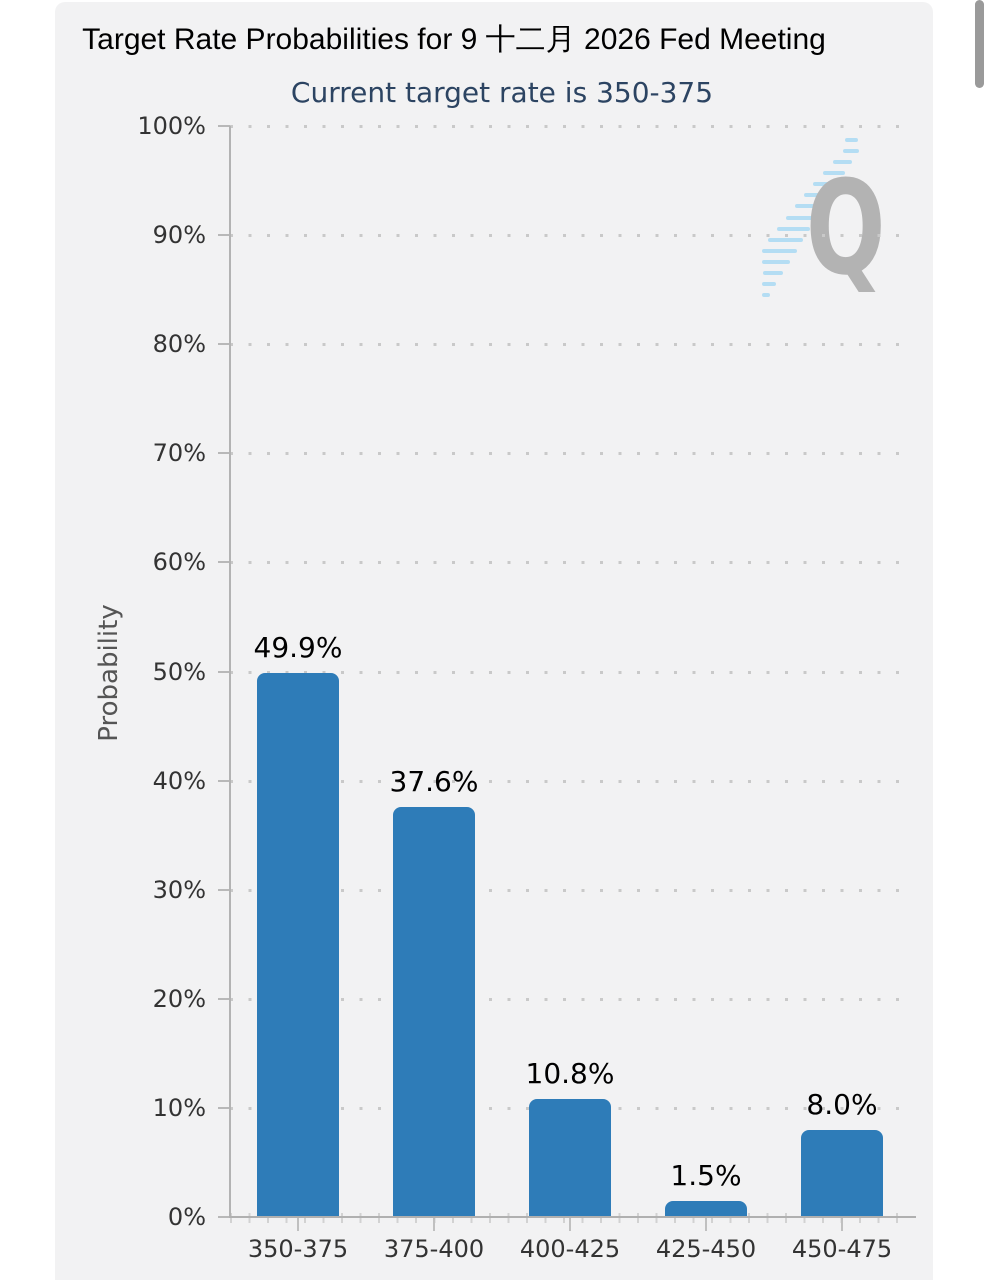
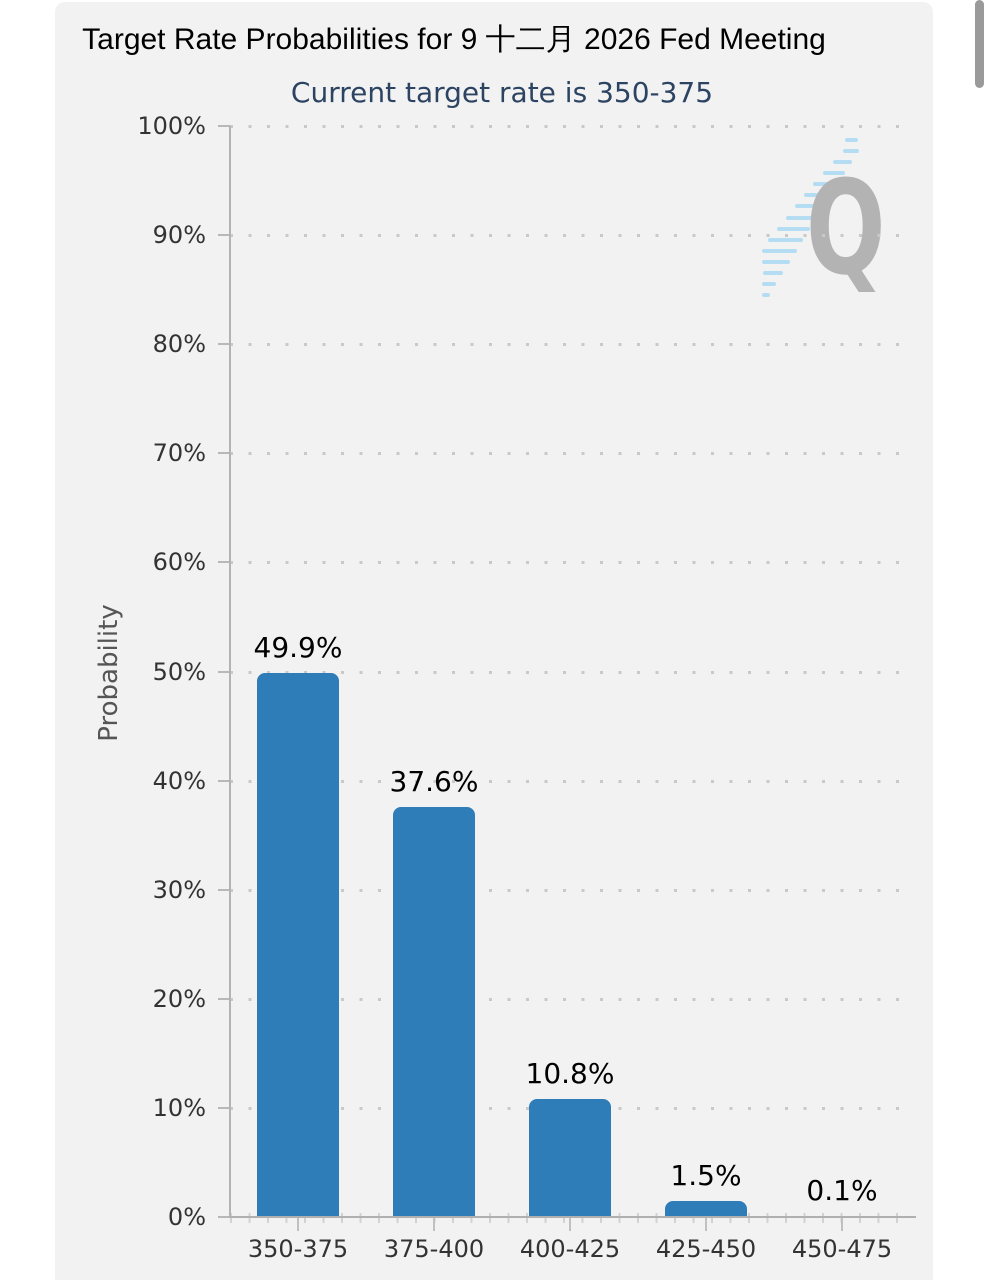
450-475: 8.0% -> 0.1%
